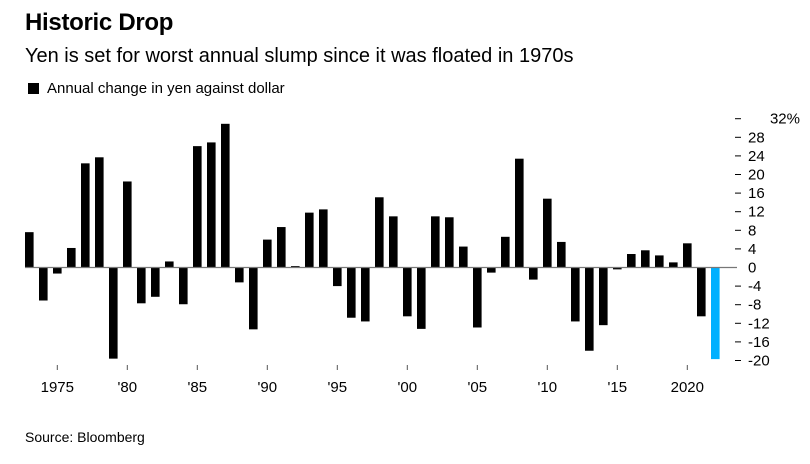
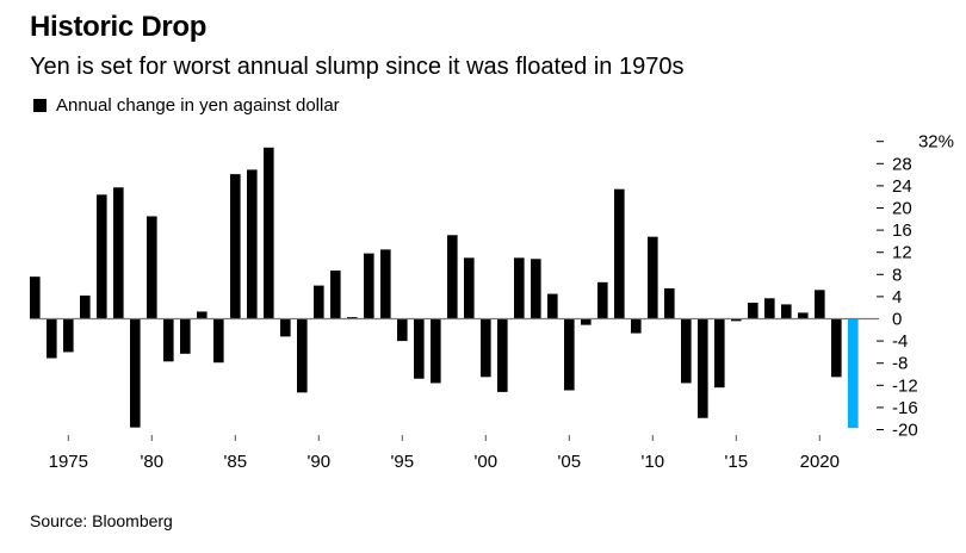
1975: -1 -> -6
